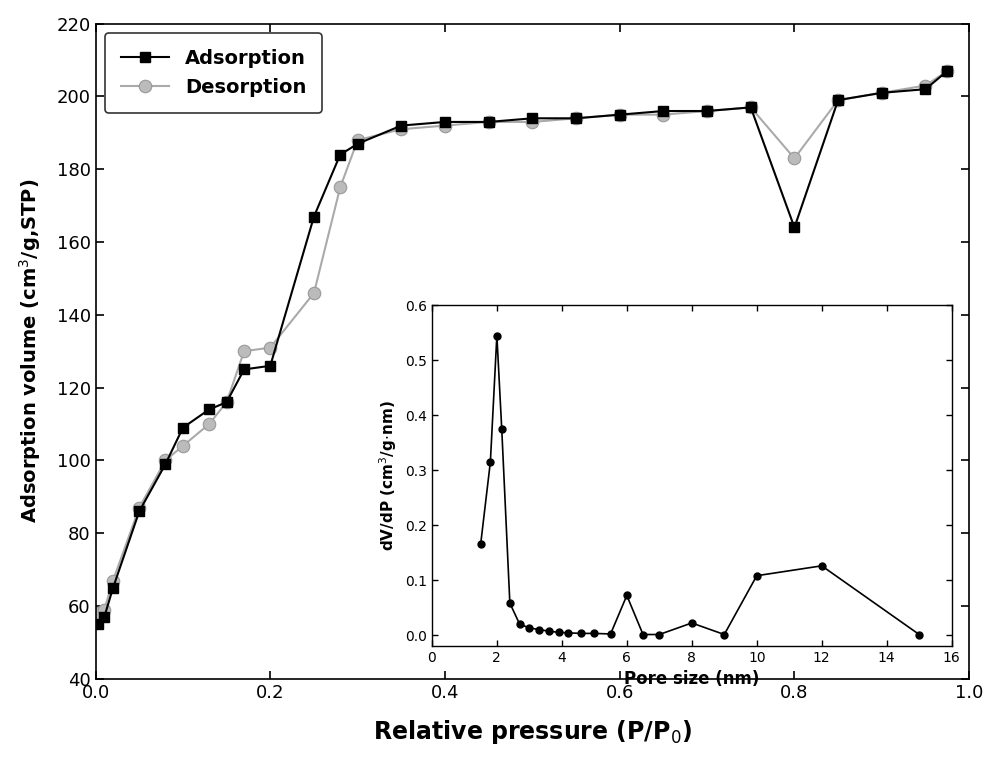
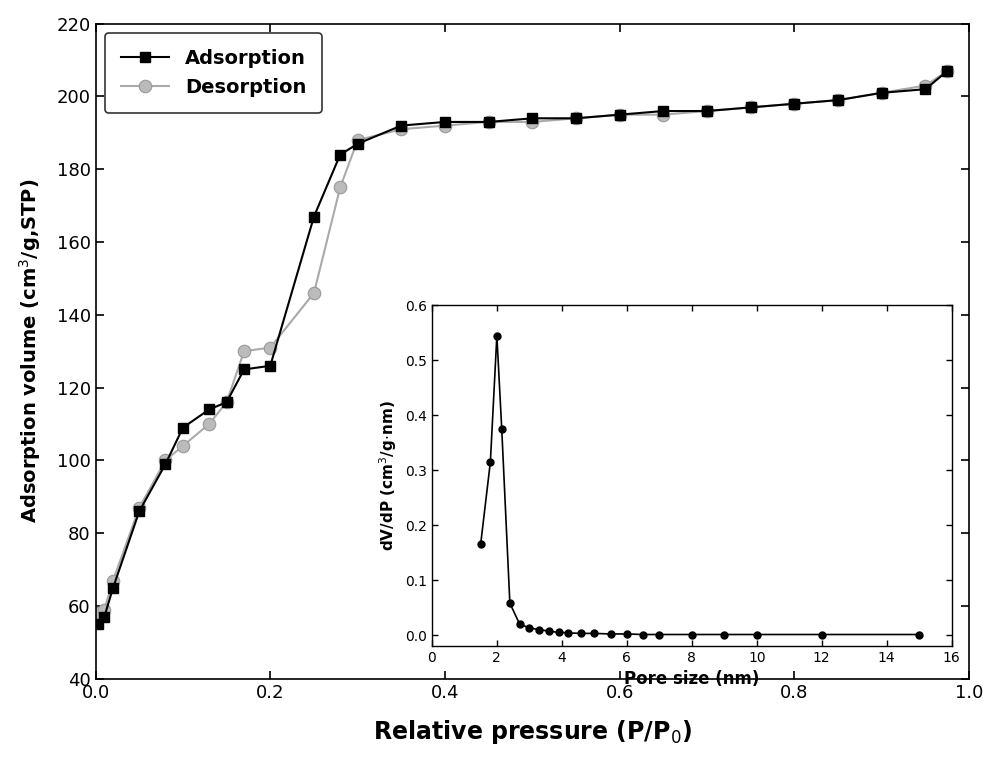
Adsorption/0.8: 164 -> 198
Desorption/0.8: 183 -> 198
6: 0.072 -> 0.002
8: 0.022 -> 0.001
10: 0.108 -> 0.001
12: 0.126 -> 0.001
